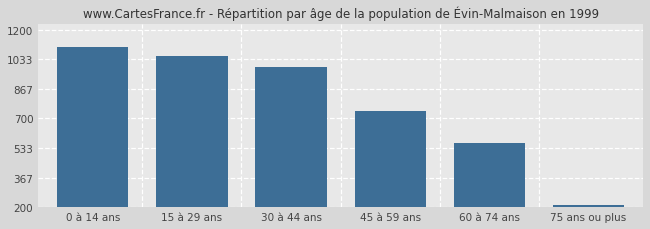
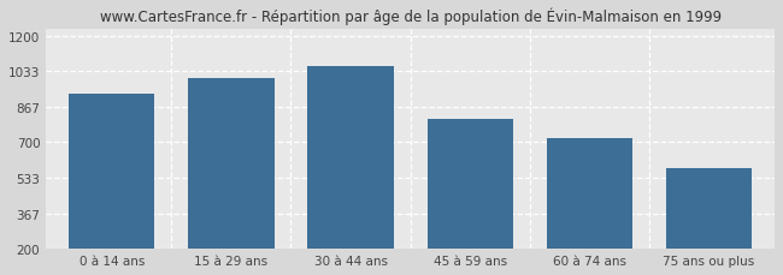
0 à 14 ans: 1100 -> 930
15 à 29 ans: 1050 -> 1000
30 à 44 ans: 990 -> 1060
45 à 59 ans: 740 -> 810
60 à 74 ans: 560 -> 720
75 ans ou plus: 220 -> 580
